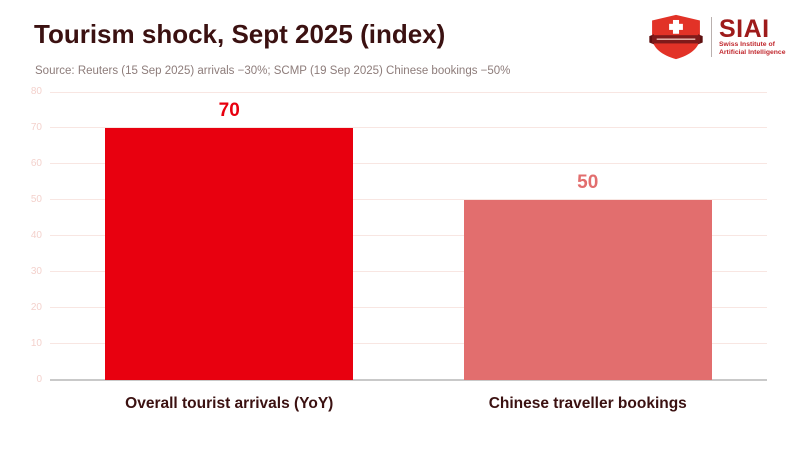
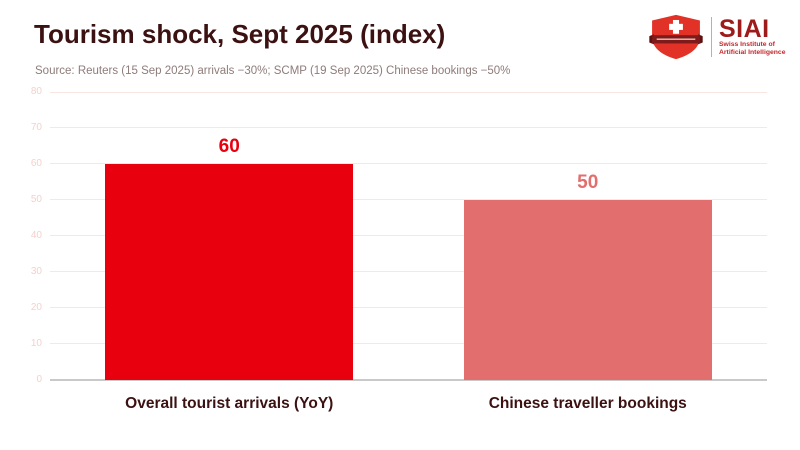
Overall tourist arrivals (YoY): 70 -> 60
